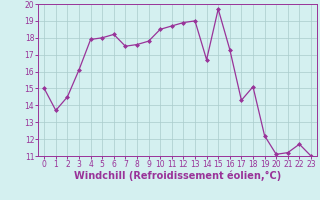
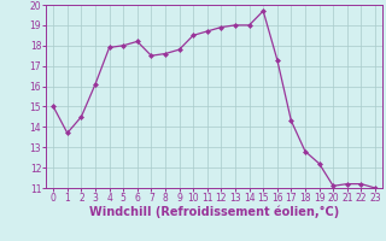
14: 16.7 -> 19.0
18: 15.1 -> 12.8
22: 11.7 -> 11.2
